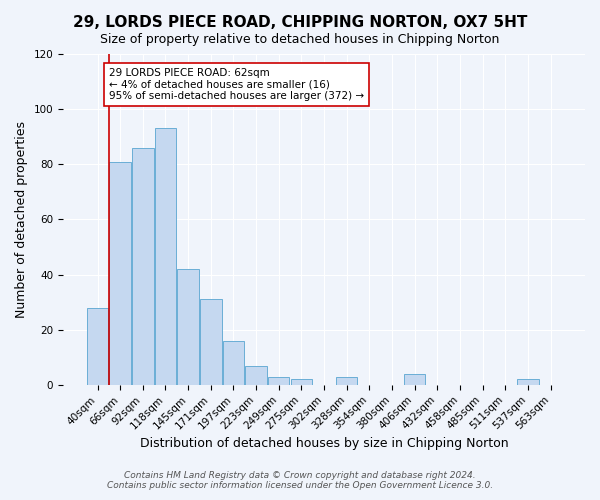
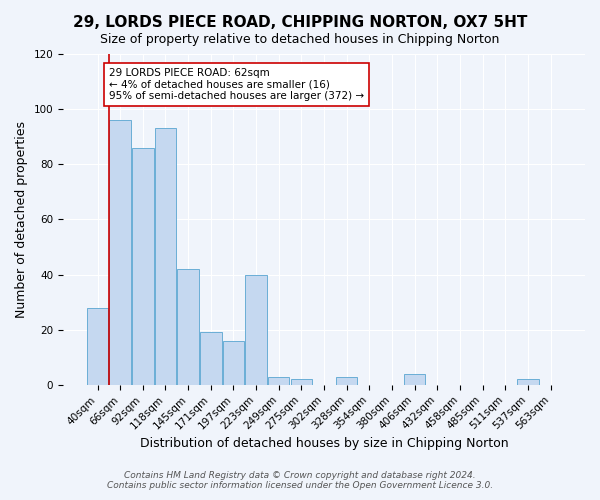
66sqm: 81 -> 96
171sqm: 31 -> 19
223sqm: 7 -> 40
